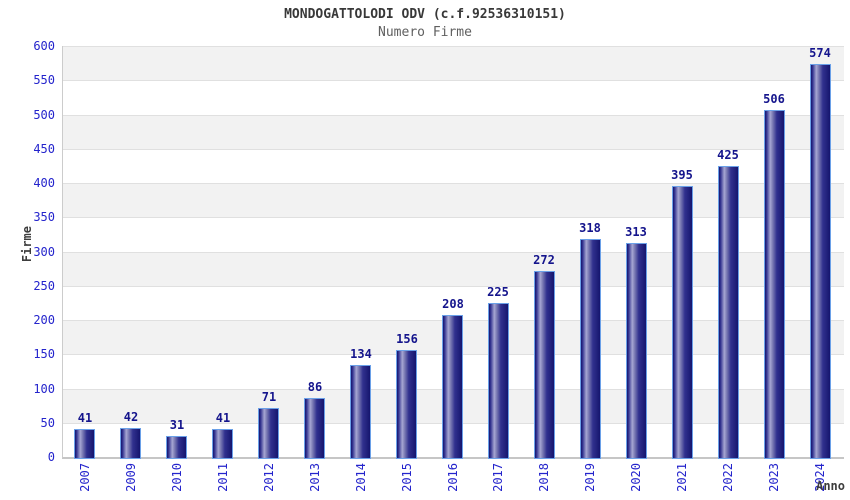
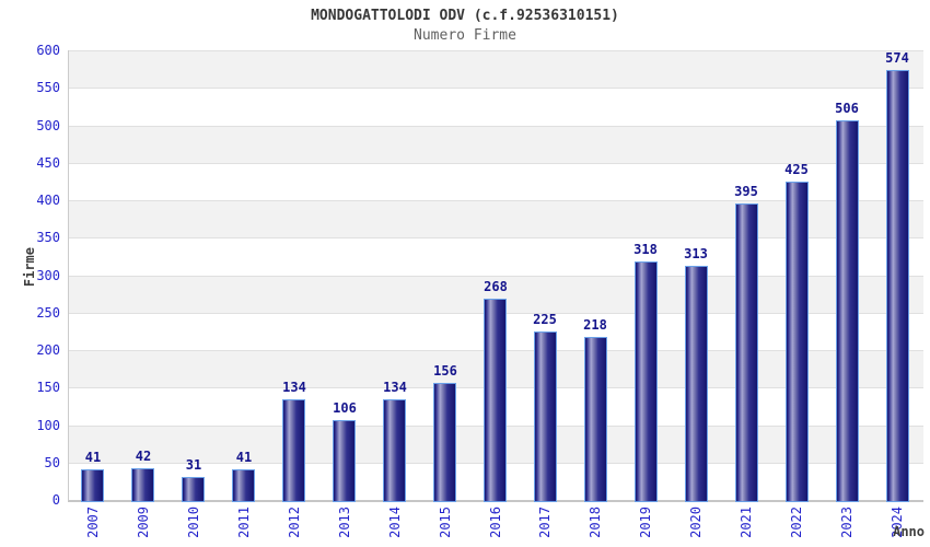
2012: 71 -> 134
2013: 86 -> 106
2016: 208 -> 268
2018: 272 -> 218
